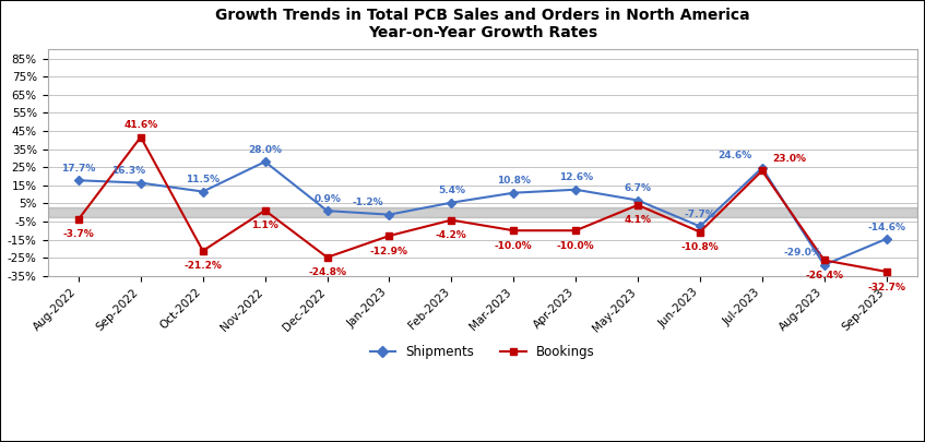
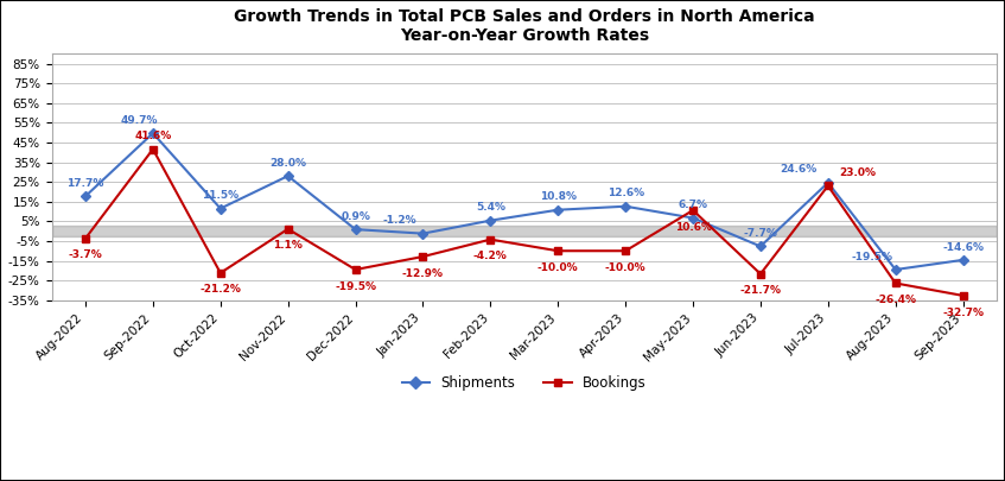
Shipments/Sep-2022: 16.3% -> 49.7%
Bookings/Dec-2022: -24.8% -> -19.5%
Bookings/May-2023: 4.1% -> 10.6%
Bookings/Jun-2023: -10.8% -> -21.7%
Shipments/Aug-2023: -29.0% -> -19.5%
